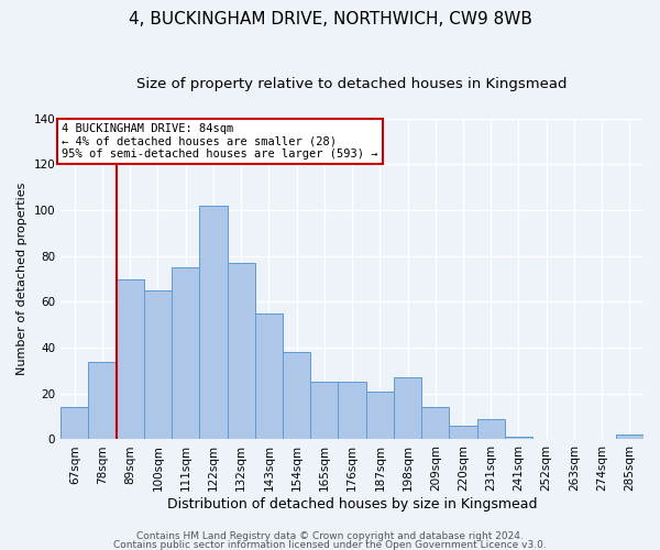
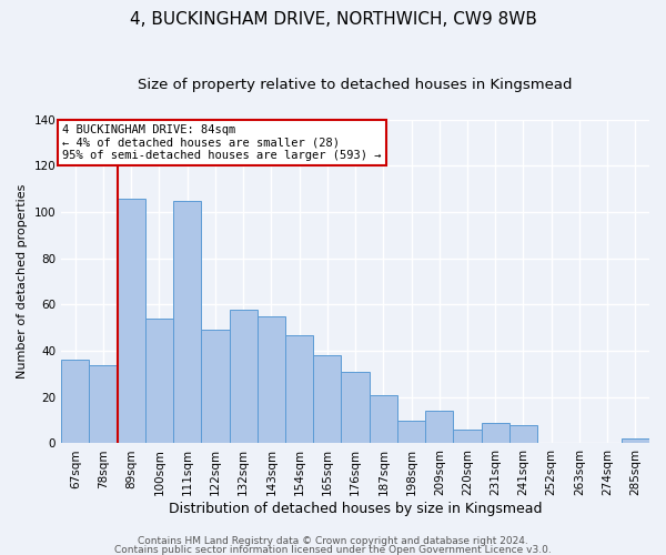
67sqm: 14 -> 36
89sqm: 70 -> 106
100sqm: 65 -> 54
111sqm: 75 -> 105
122sqm: 102 -> 49
132sqm: 77 -> 58
154sqm: 38 -> 47
165sqm: 25 -> 38
176sqm: 25 -> 31
198sqm: 27 -> 10
241sqm: 1 -> 8
